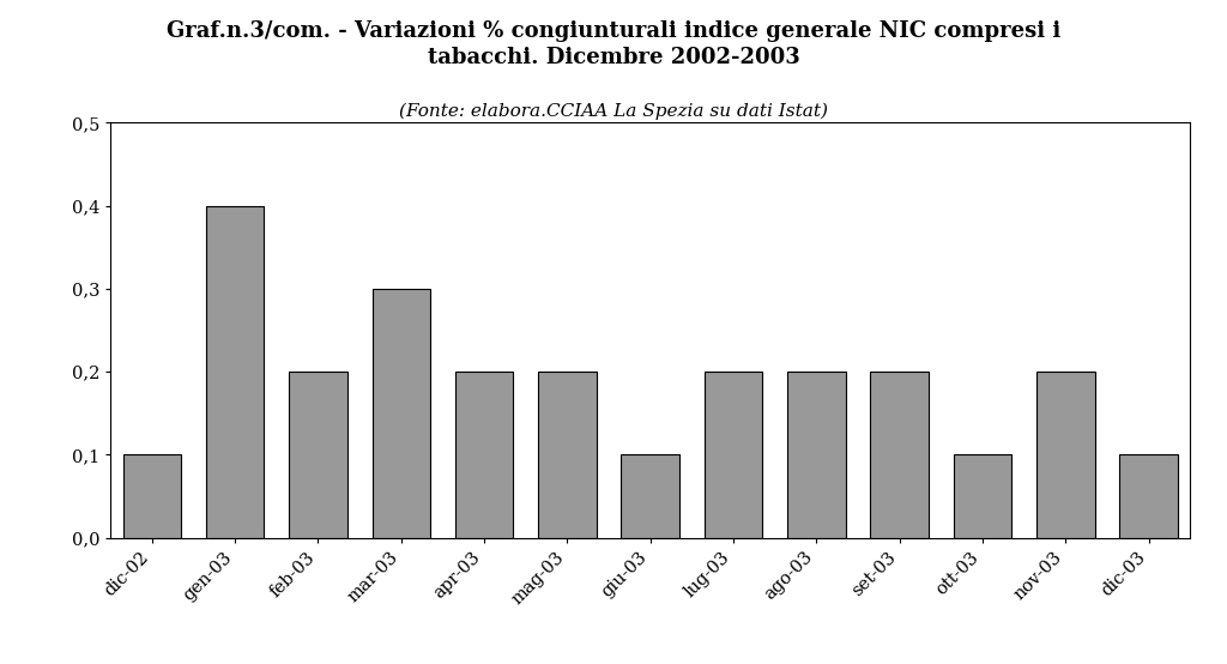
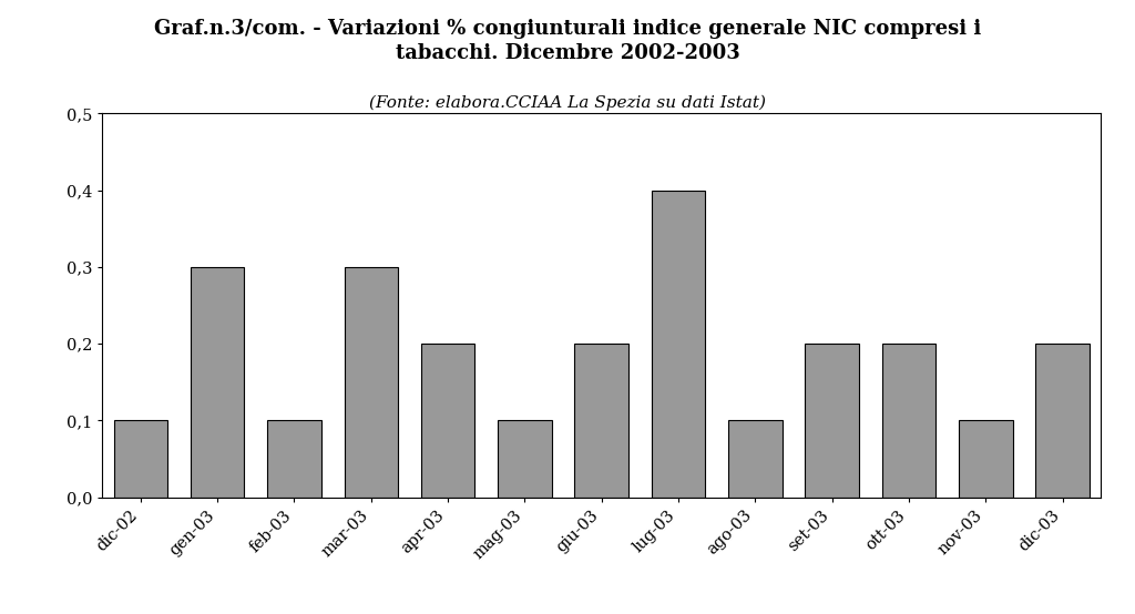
gen-03: 0,4 -> 0,3
feb-03: 0,2 -> 0,1
mag-03: 0,2 -> 0,1
giu-03: 0,1 -> 0,2
lug-03: 0,2 -> 0,4
ago-03: 0,2 -> 0,1
ott-03: 0,1 -> 0,2
nov-03: 0,2 -> 0,1
dic-03: 0,1 -> 0,2
